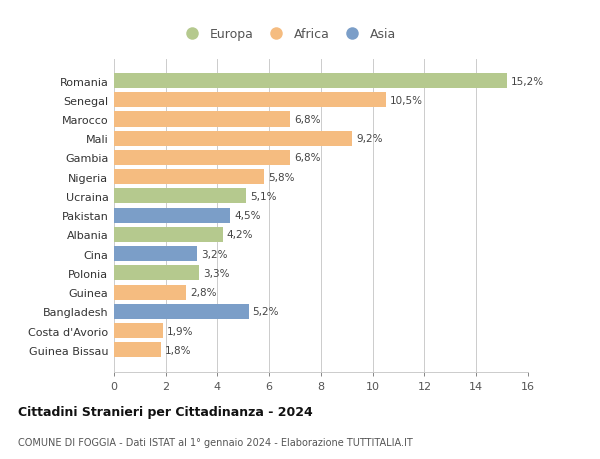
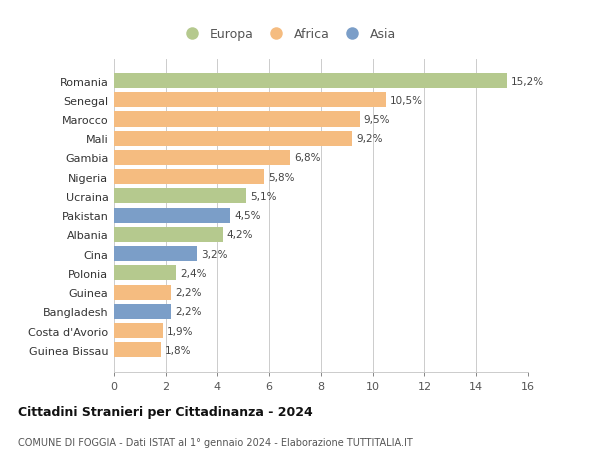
Marocco: 6,8% -> 9,5%
Polonia: 3,3% -> 2,4%
Guinea: 2,8% -> 2,2%
Bangladesh: 5,2% -> 2,2%
